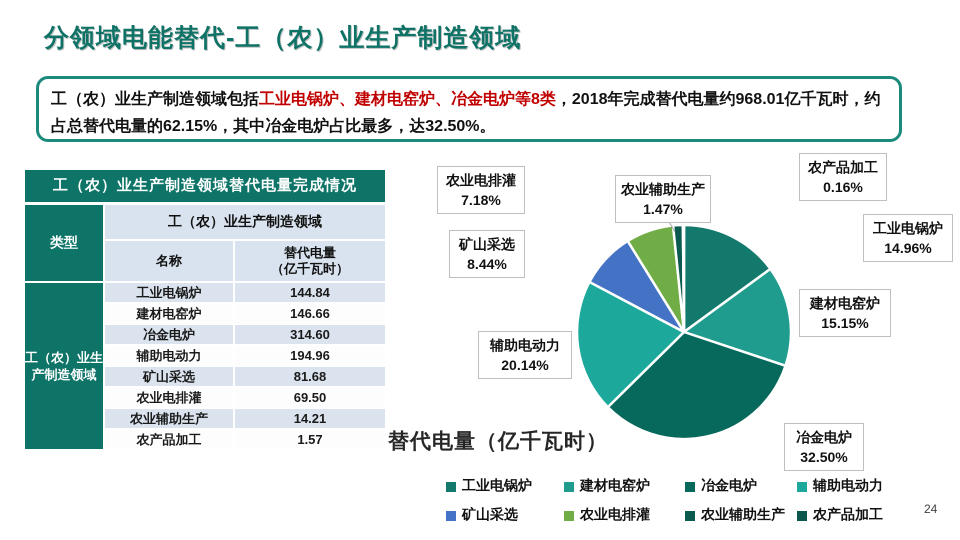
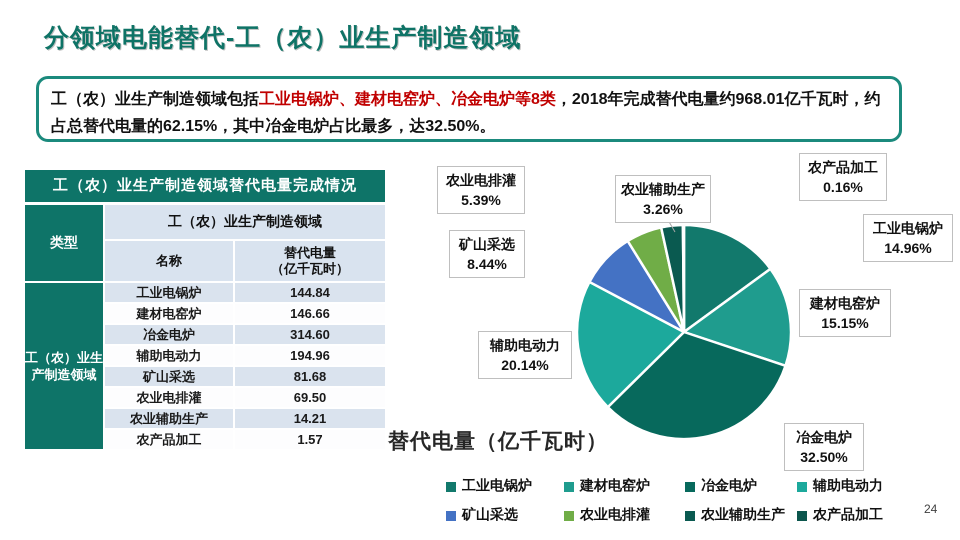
农业电排灌: 7.18% -> 5.39%
农业辅助生产: 1.47% -> 3.26%
